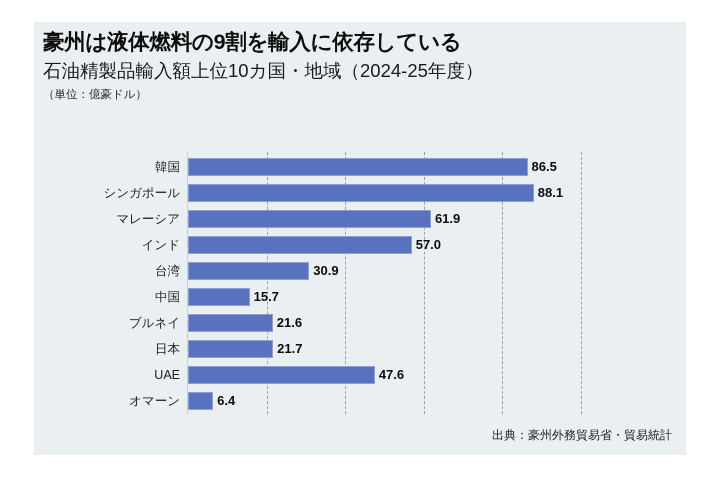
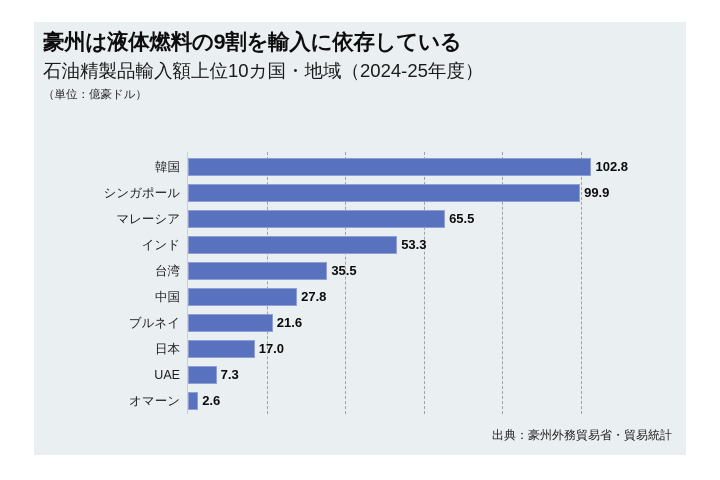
韓国: 86.5 -> 102.8
シンガポール: 88.1 -> 99.9
マレーシア: 61.9 -> 65.5
インド: 57.0 -> 53.3
台湾: 30.9 -> 35.5
中国: 15.7 -> 27.8
日本: 21.7 -> 17.0
UAE: 47.6 -> 7.3
オマーン: 6.4 -> 2.6
